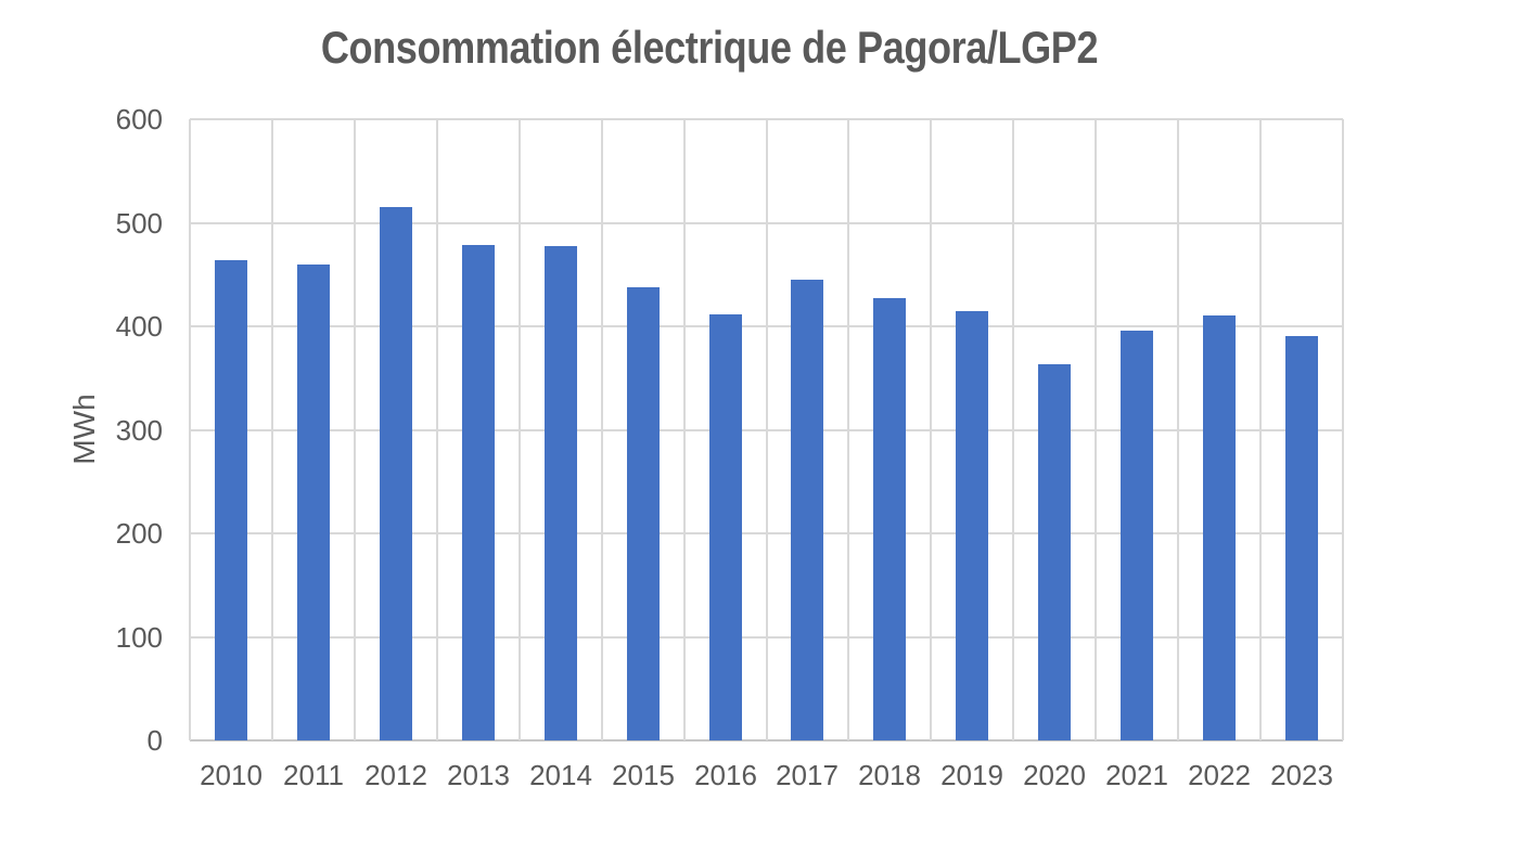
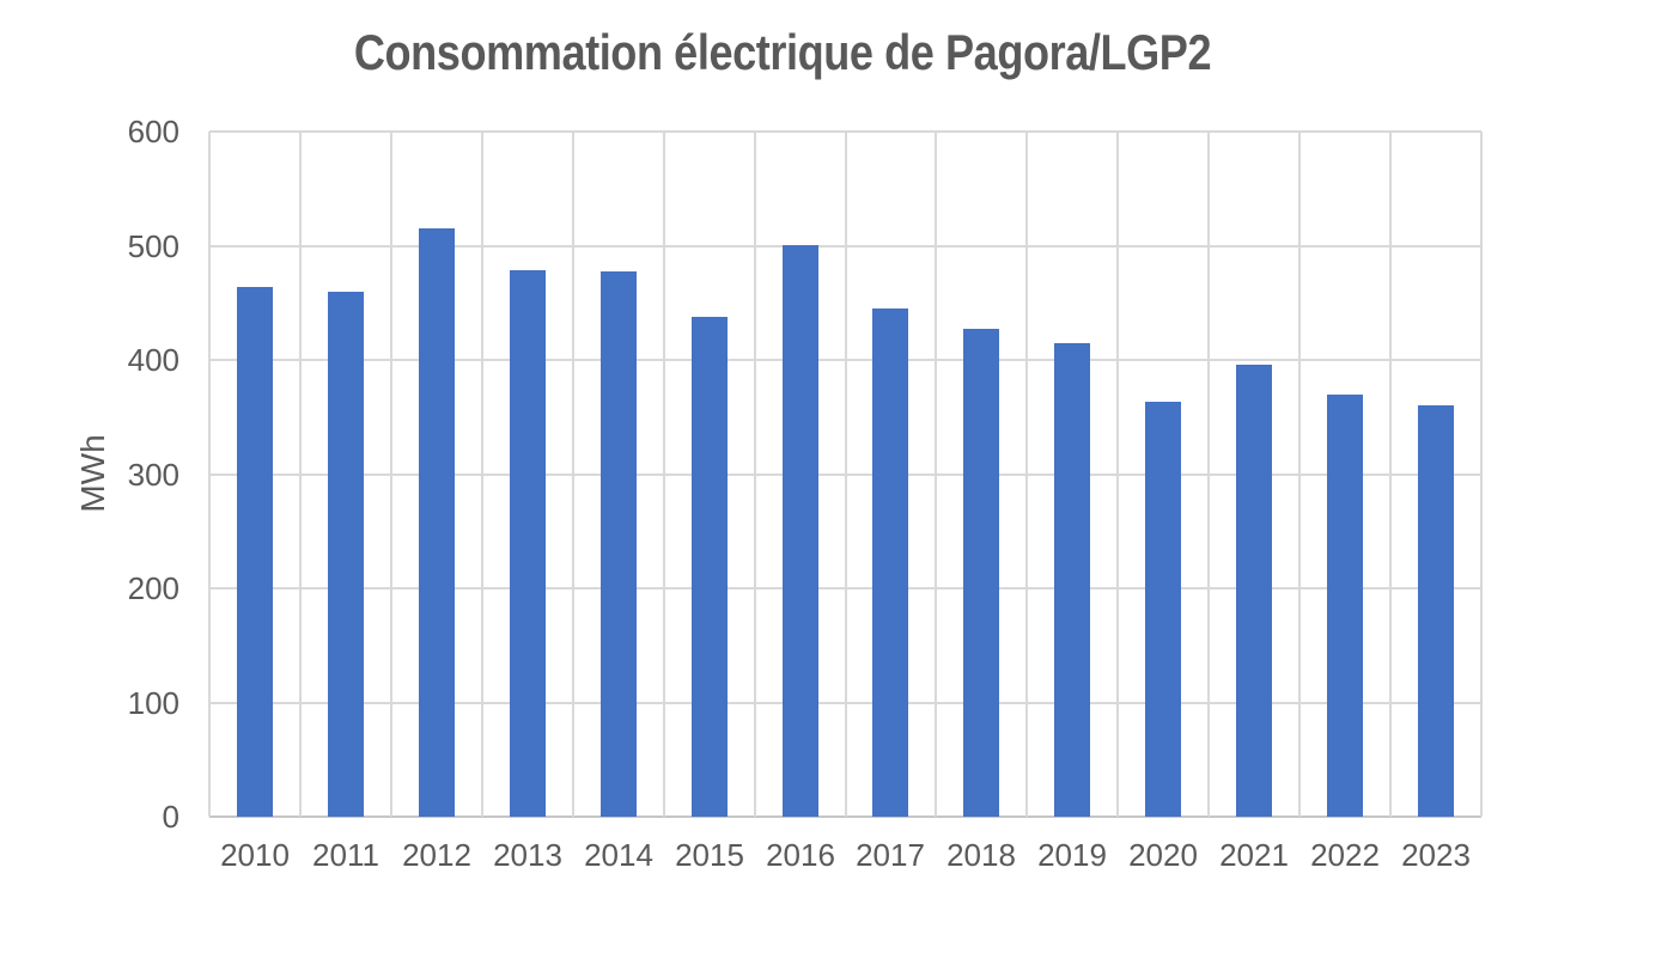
2016: 410 -> 500
2022: 410 -> 370
2023: 390 -> 360
